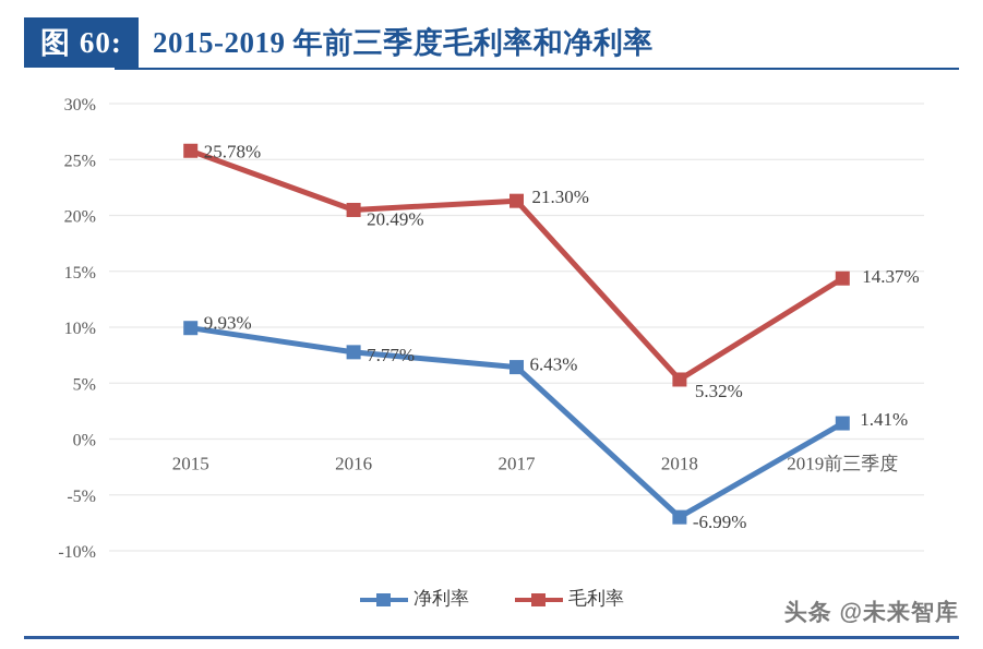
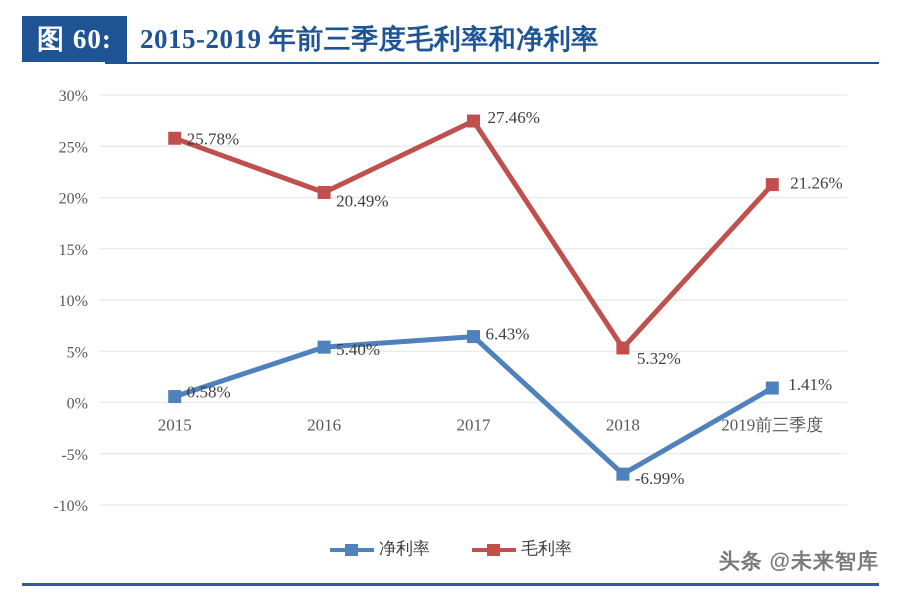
净利率/2015: 9.93% -> 0.58%
净利率/2016: 7.77% -> 5.40%
毛利率/2017: 21.30% -> 27.46%
毛利率/2019前三季度: 14.37% -> 21.26%
